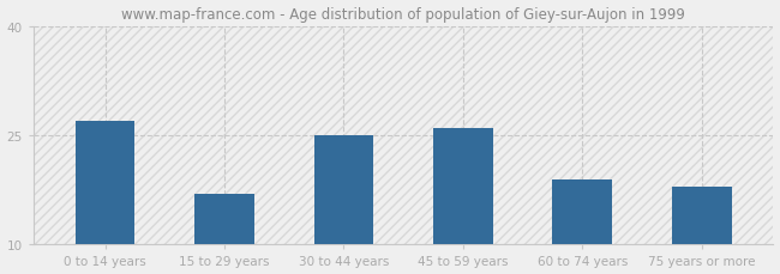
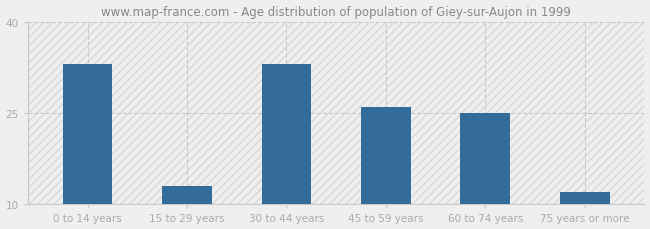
0 to 14 years: 27 -> 33
15 to 29 years: 17 -> 13
30 to 44 years: 25 -> 33
60 to 74 years: 19 -> 25
75 years or more: 18 -> 12
